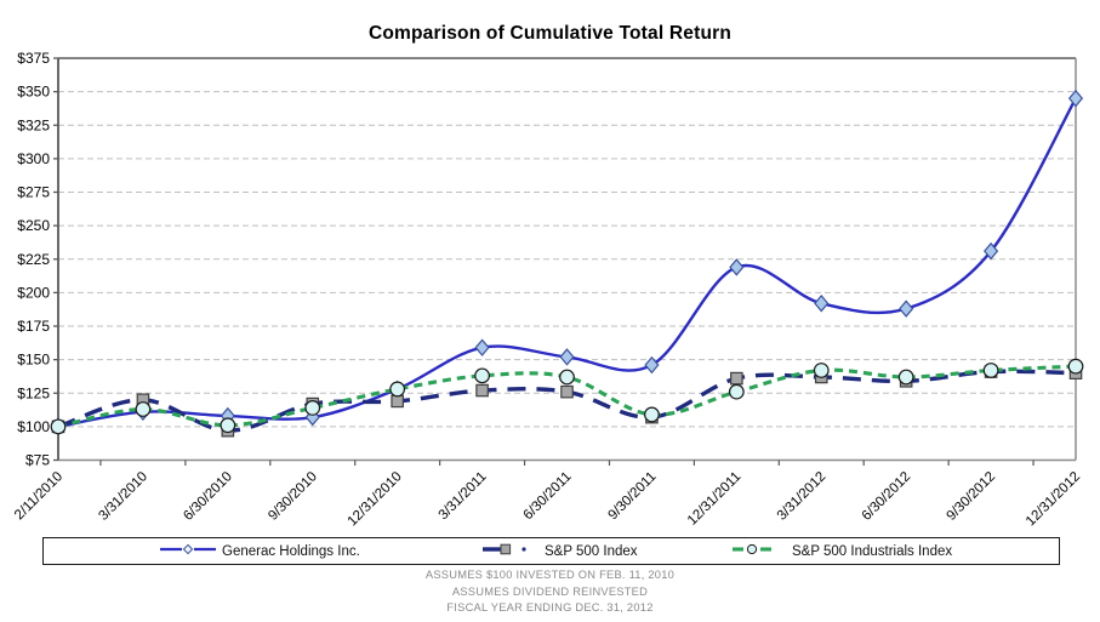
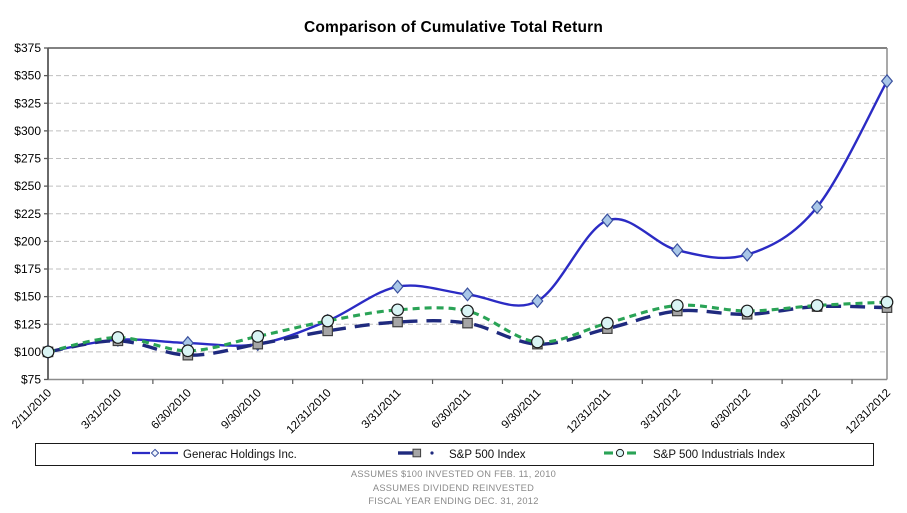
S&P 500 Index/3/31/2010: $120 -> $110
S&P 500 Index/9/30/2010: $117 -> $107
S&P 500 Index/12/31/2011: $136 -> $121
